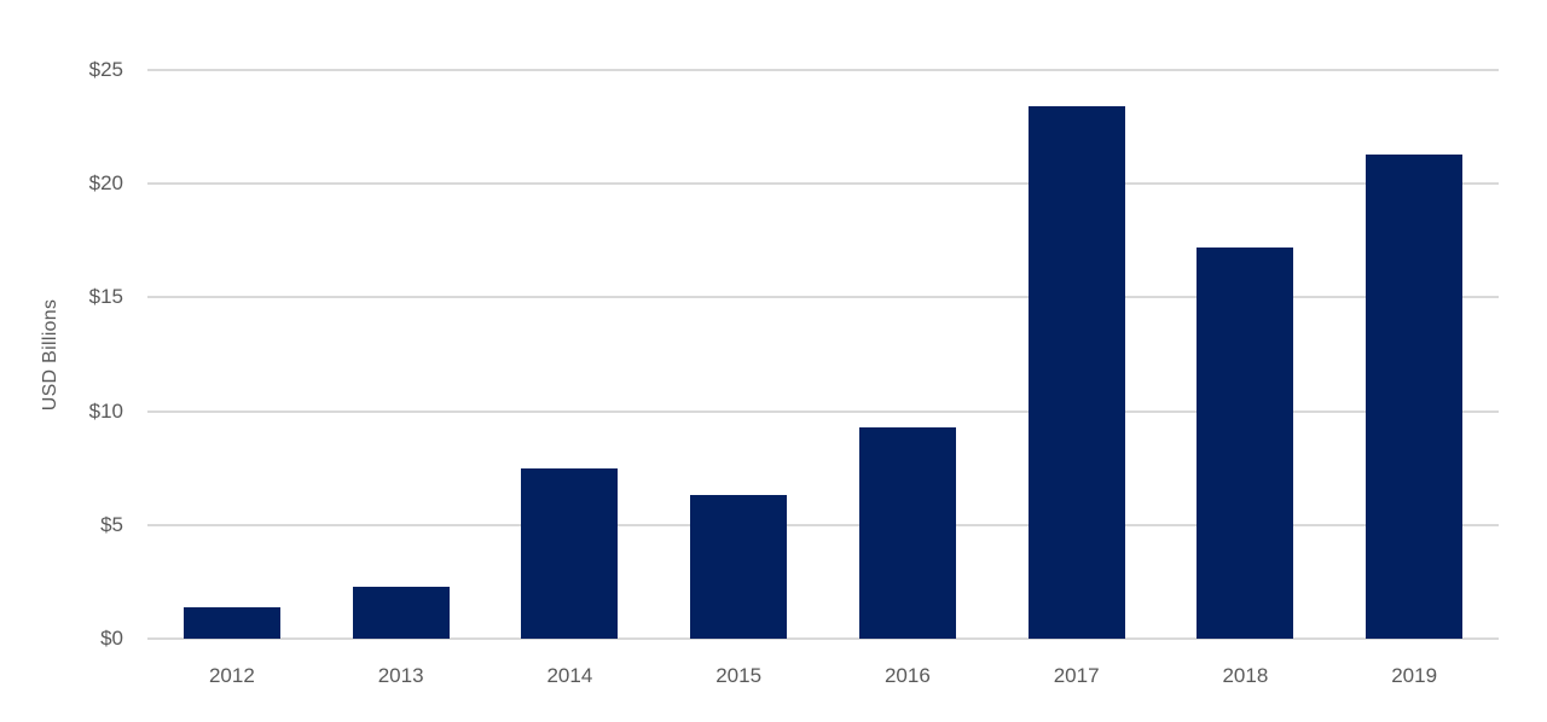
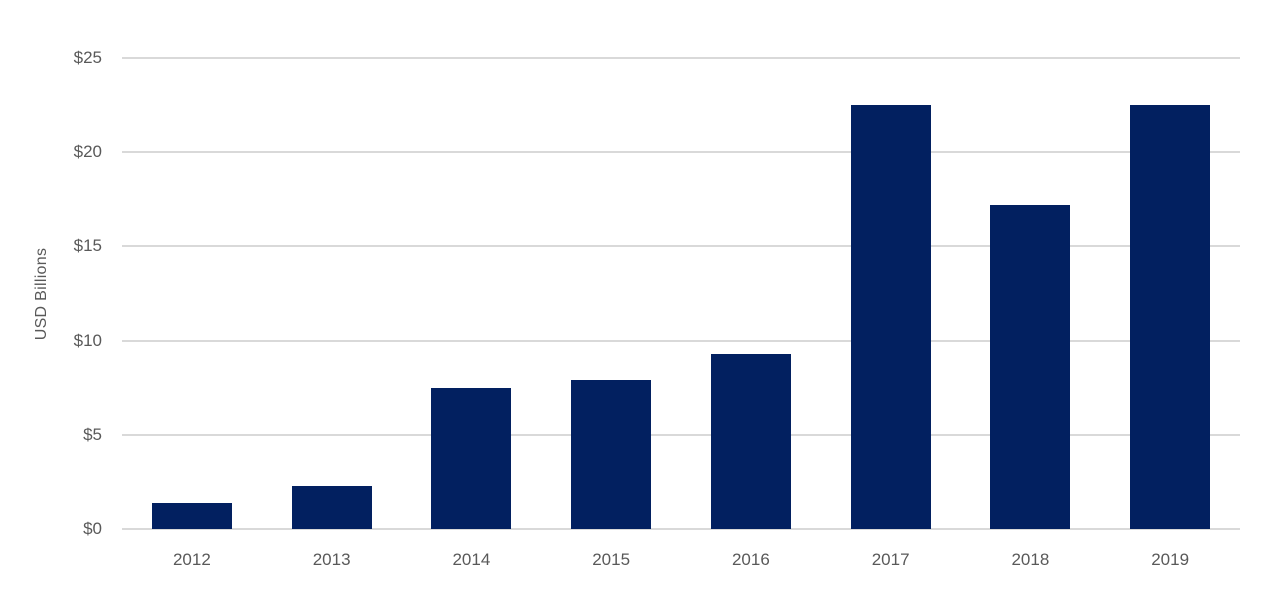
2015: $6.3 -> $7.9
2017: $23.4 -> $22.5
2019: $21.3 -> $22.5
